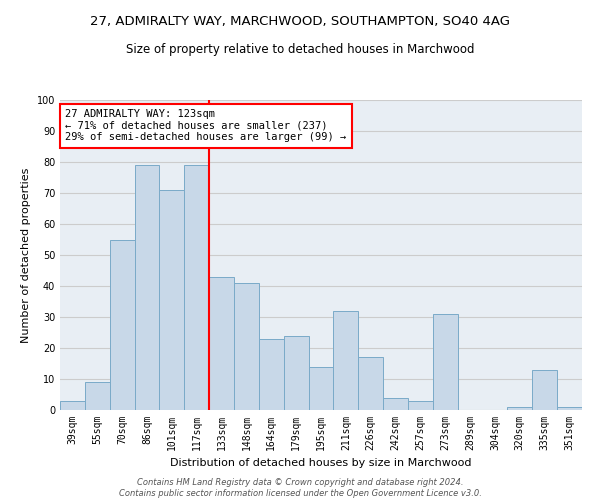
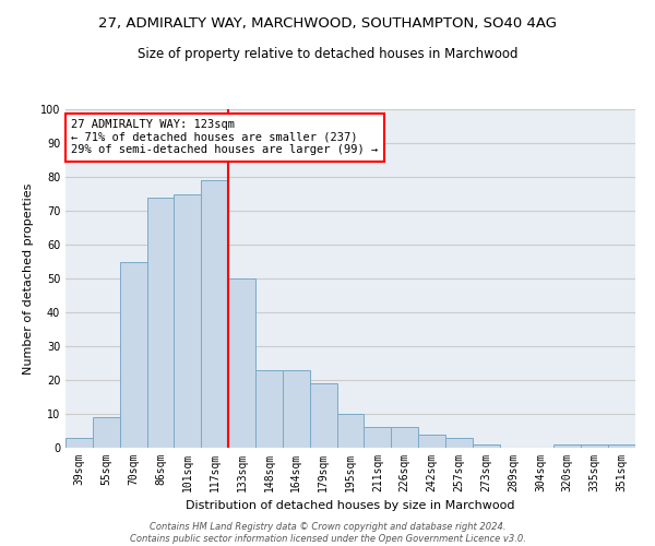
86sqm: 79 -> 74
101sqm: 71 -> 75
133sqm: 43 -> 50
148sqm: 41 -> 23
179sqm: 24 -> 19
195sqm: 14 -> 10
211sqm: 32 -> 6
226sqm: 17 -> 6
273sqm: 31 -> 1
335sqm: 13 -> 1
